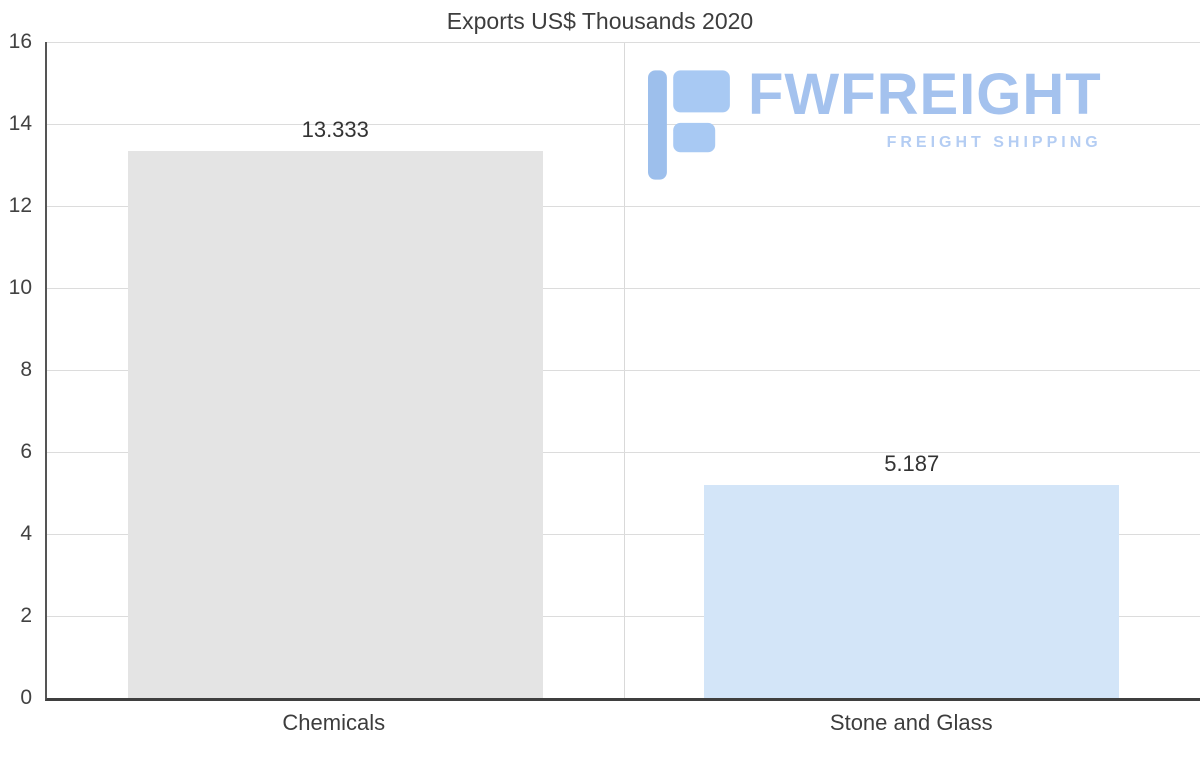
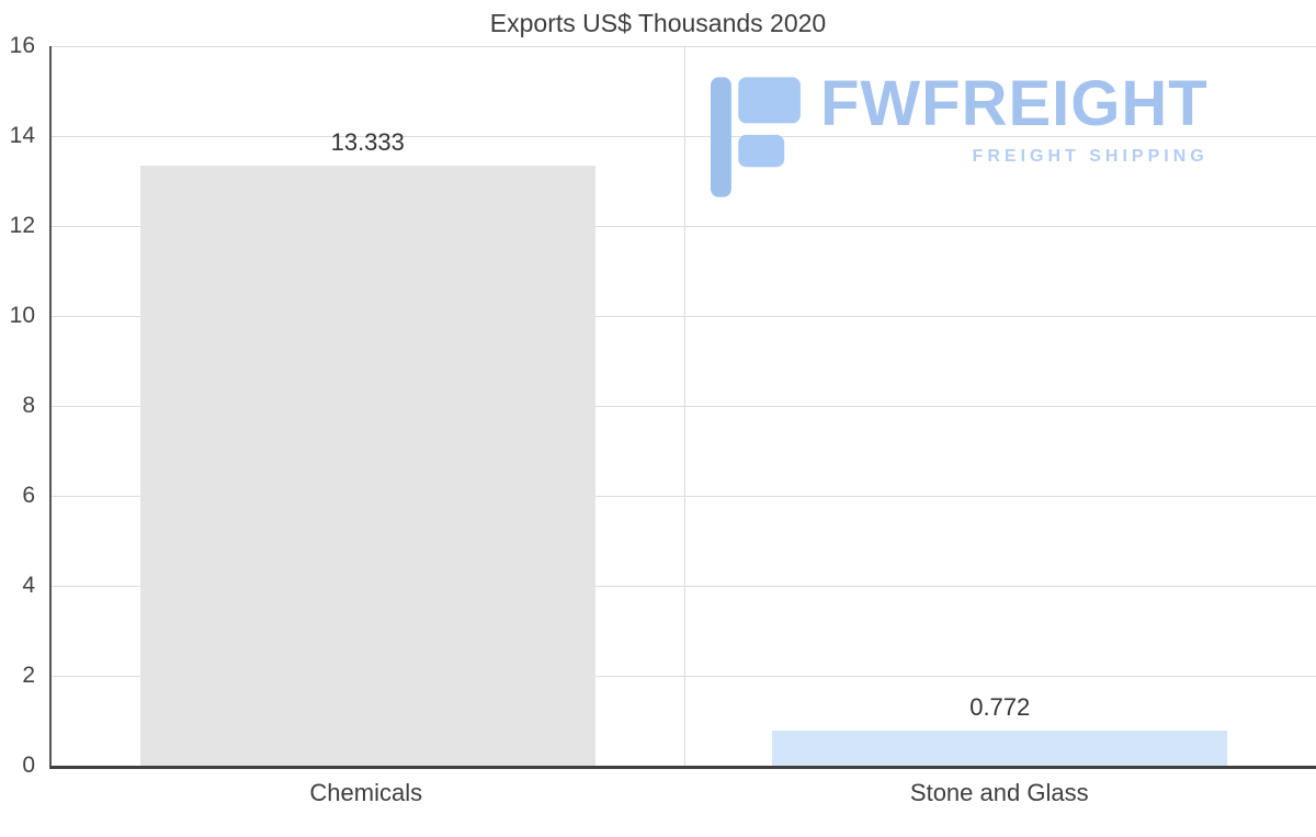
Stone and Glass: 5.187 -> 0.772
